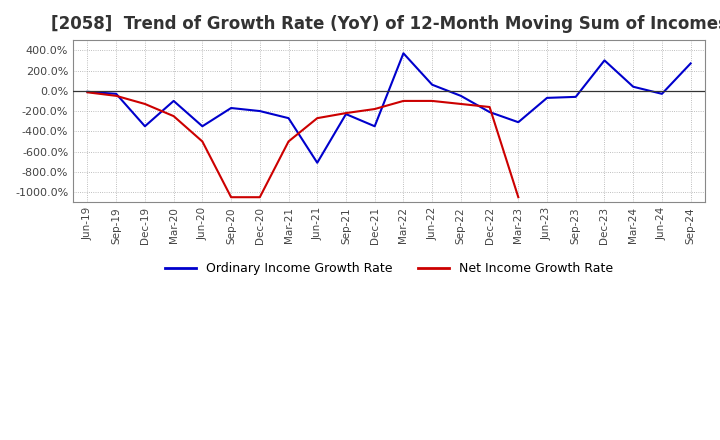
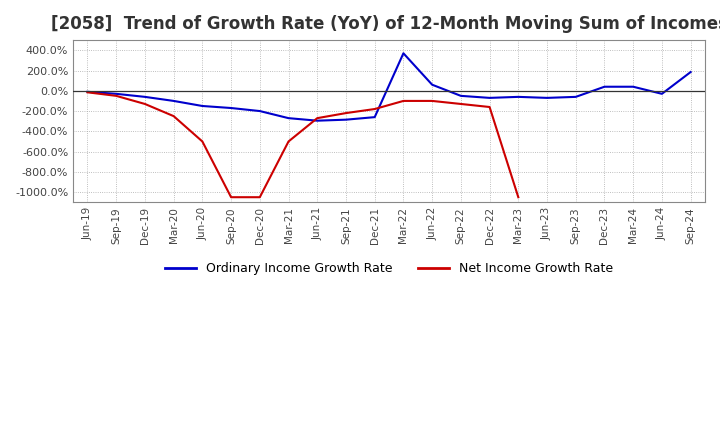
Ordinary Income Growth Rate/Dec-19: -350% -> -60%
Ordinary Income Growth Rate/Jun-20: -350% -> -150%
Ordinary Income Growth Rate/Jun-21: -710% -> -300%
Ordinary Income Growth Rate/Sep-21: -230% -> -280%
Ordinary Income Growth Rate/Dec-21: -350% -> -260%
Ordinary Income Growth Rate/Dec-22: -210% -> -70%
Ordinary Income Growth Rate/Mar-23: -310% -> -60%
Ordinary Income Growth Rate/Dec-23: 300% -> 40%
Ordinary Income Growth Rate/Sep-24: 270% -> 180%
